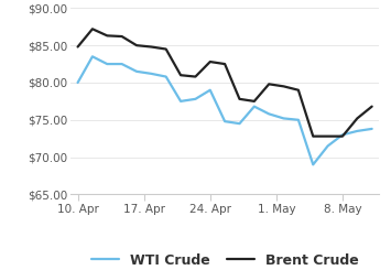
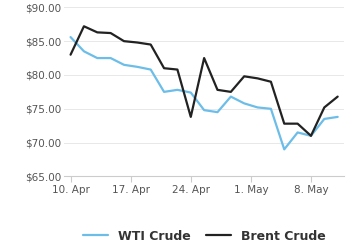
WTI Crude/10. Apr: $80.0 -> $85.6
Brent Crude/10. Apr: $84.8 -> $83.0
WTI Crude/24. Apr: $79.0 -> $77.4
Brent Crude/24. Apr: $82.8 -> $73.8
WTI Crude/8. May: $73.0 -> $71.0
Brent Crude/8. May: $72.8 -> $71.0
